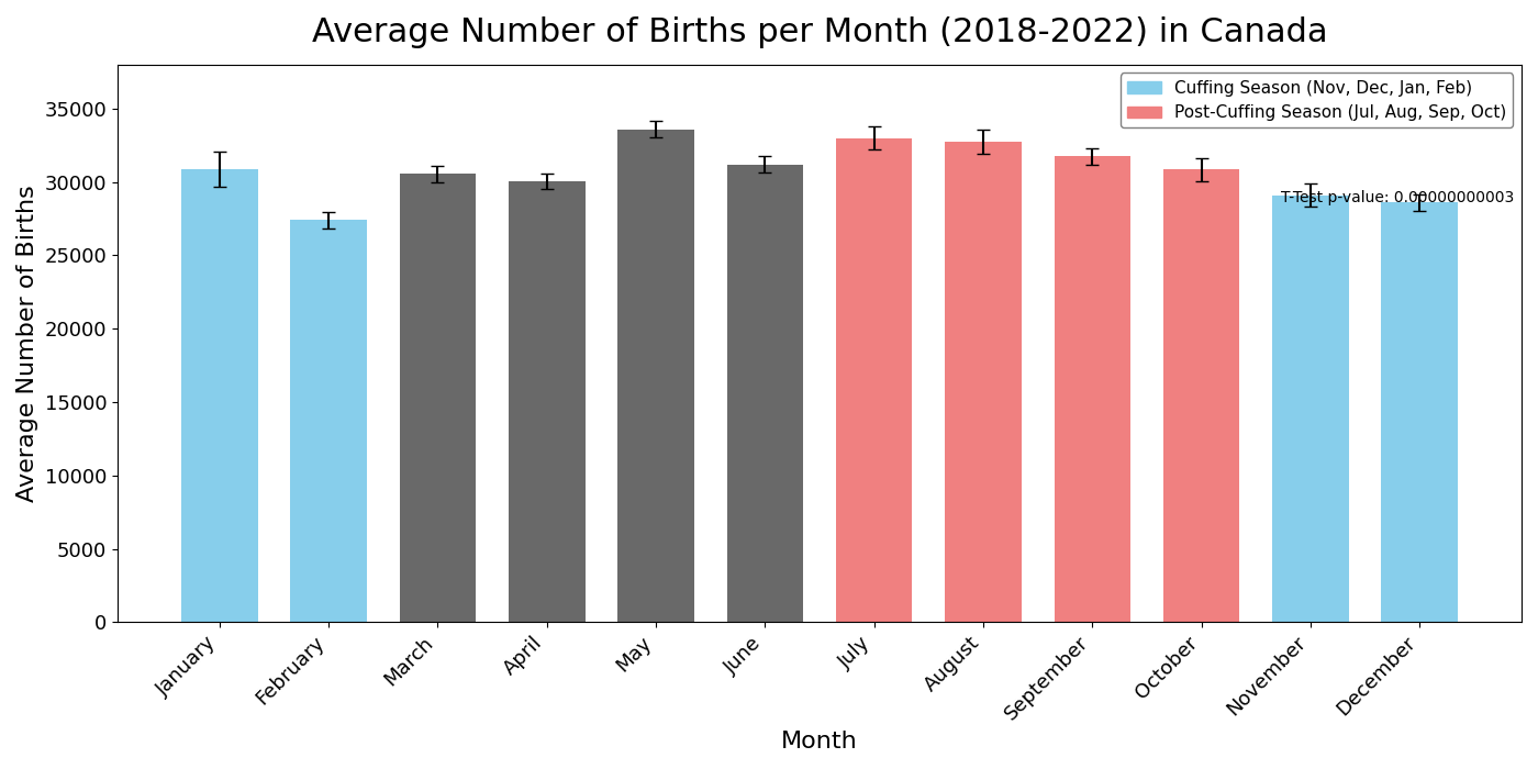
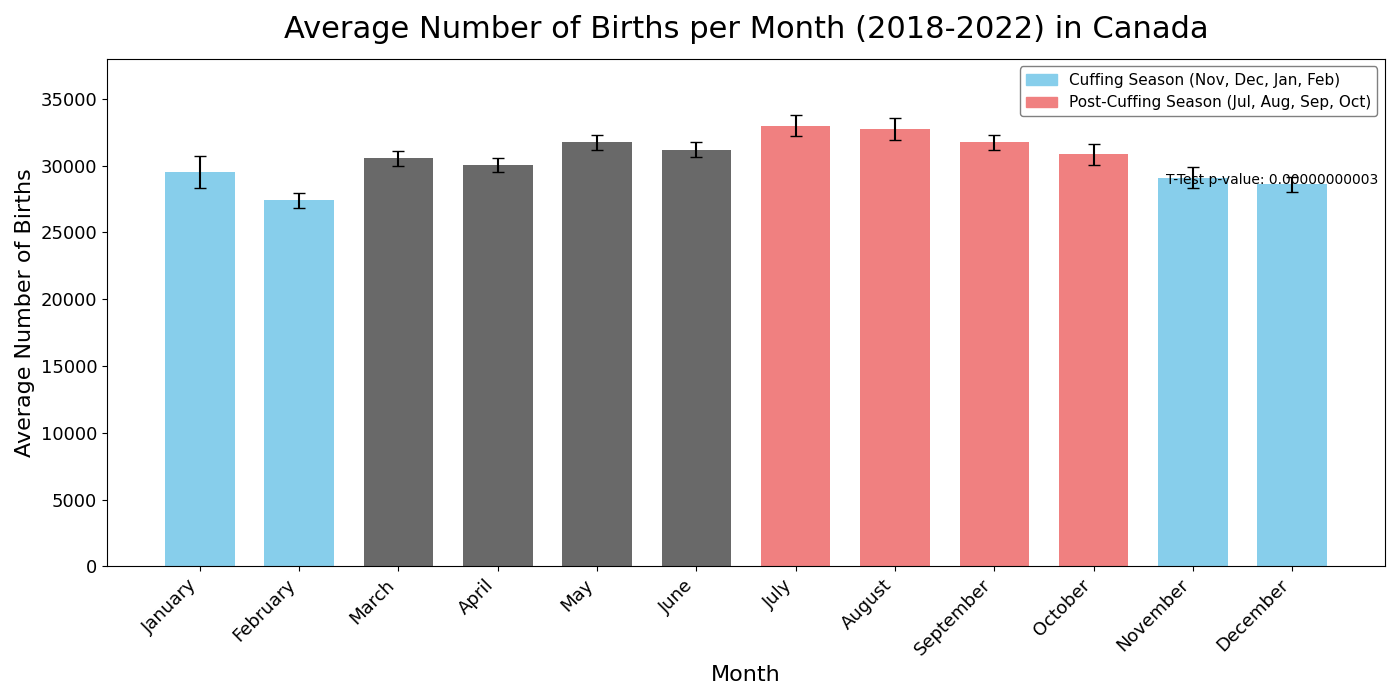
January: 30900 -> 29500
May: 33600 -> 31800
